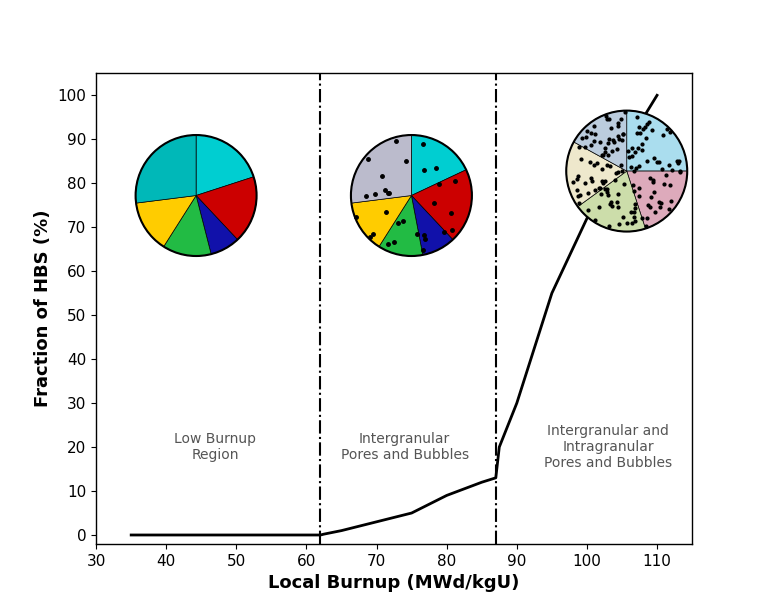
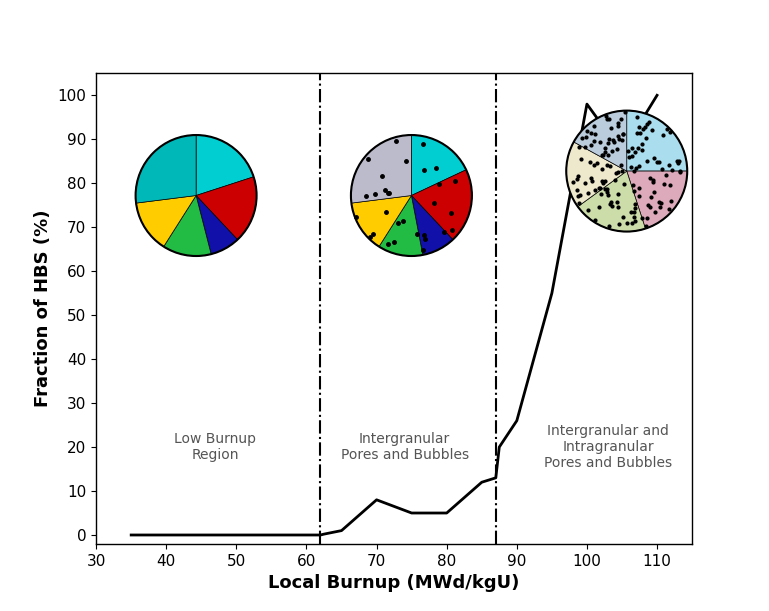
70: 3.0 -> 8.0
80: 9.0 -> 5.0
90: 30.0 -> 26.0
100: 72.0 -> 98.0
